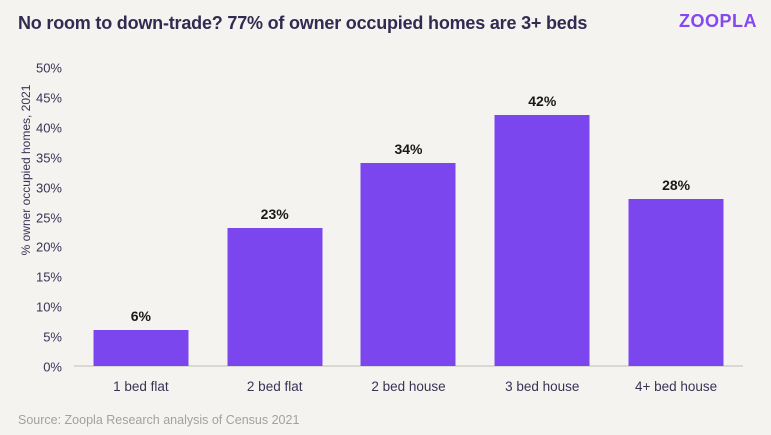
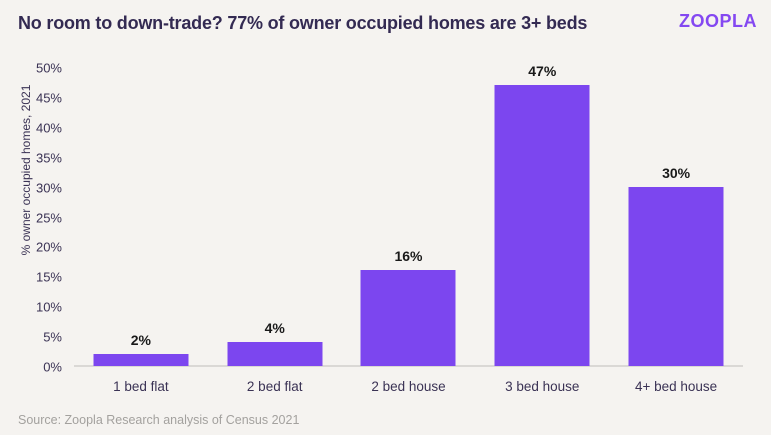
1 bed flat: 6% -> 2%
2 bed flat: 23% -> 4%
2 bed house: 34% -> 16%
3 bed house: 42% -> 47%
4+ bed house: 28% -> 30%
